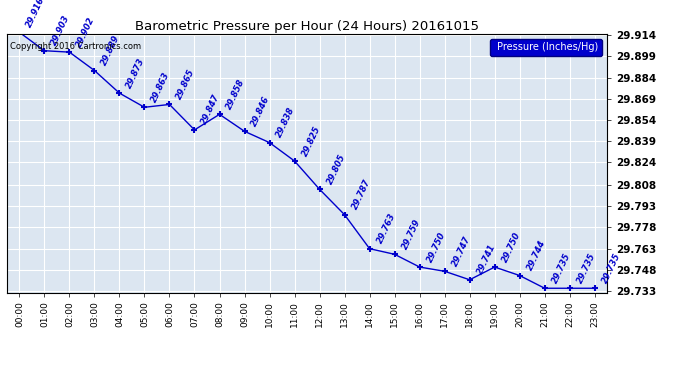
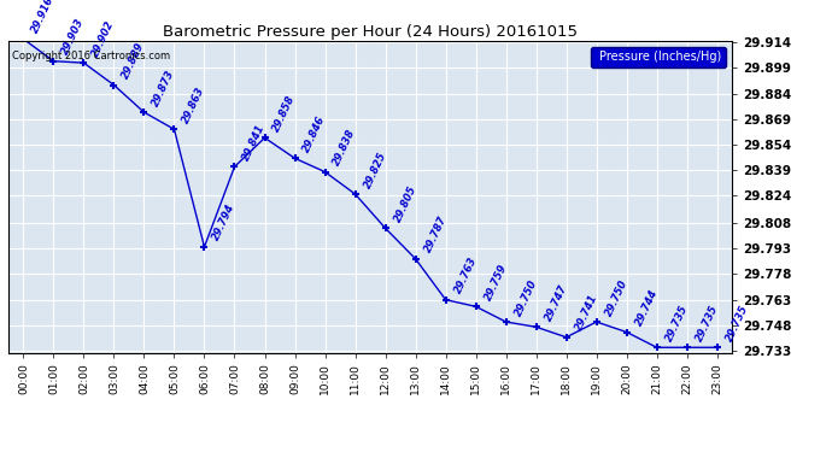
06:00: 29.865 -> 29.794
07:00: 29.847 -> 29.841
